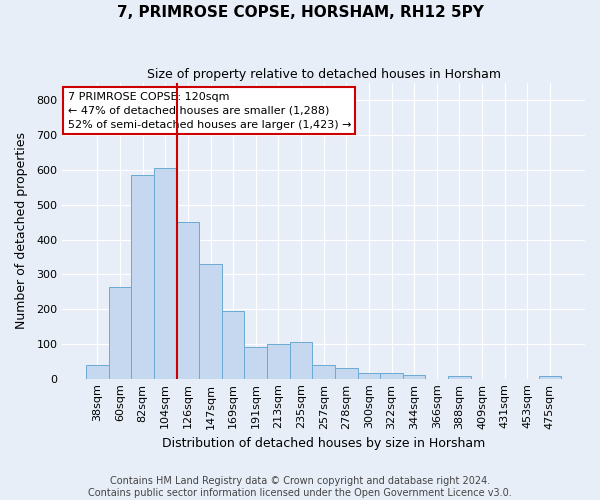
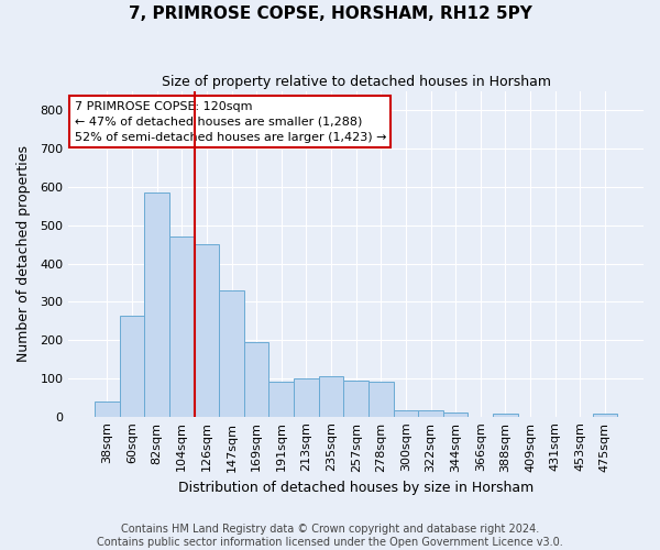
104sqm: 605 -> 470
257sqm: 38 -> 95
278sqm: 32 -> 90
